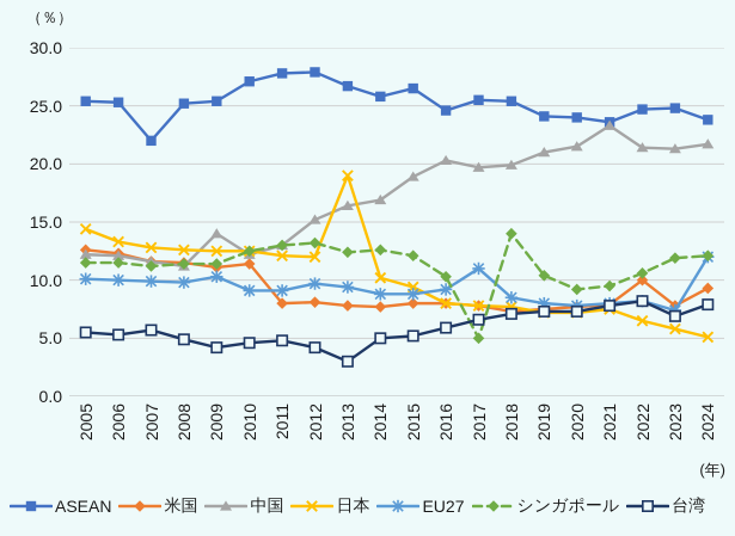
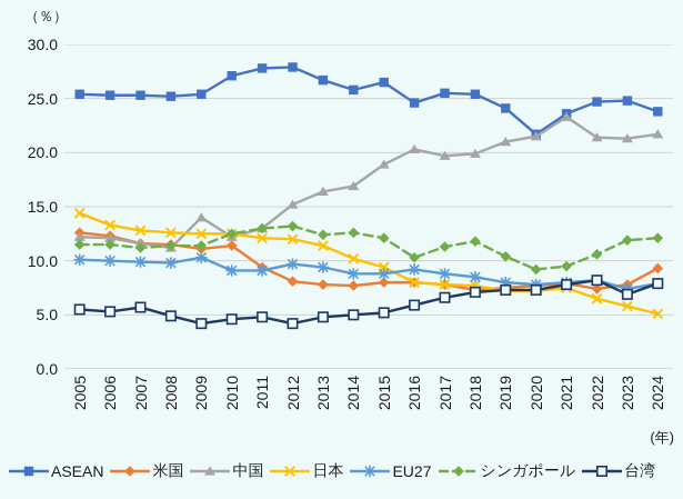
ASEAN/2007: 22 -> 25
米国/2011: 8 -> 9
日本/2013: 19 -> 11
台湾/2013: 3 -> 5
EU27/2017: 11 -> 9
シンガポール/2017: 5 -> 11
シンガポール/2018: 14 -> 12
ASEAN/2020: 24 -> 22
米国/2022: 10 -> 7
EU27/2024: 12 -> 8
